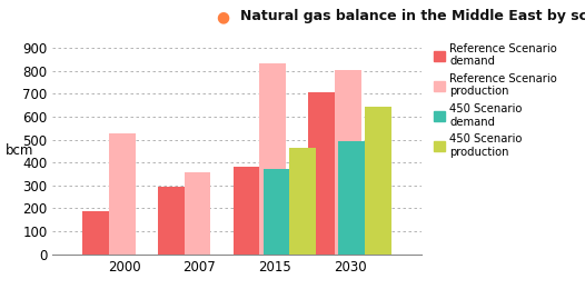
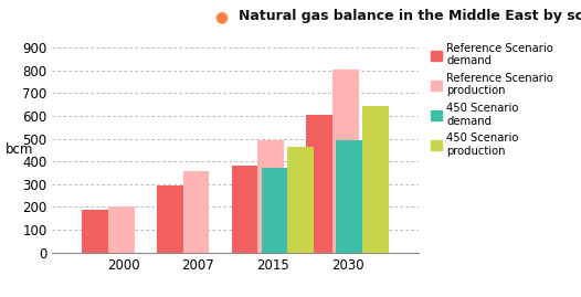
Reference Scenario production/2000: 525 -> 200
Reference Scenario production/2015: 830 -> 495
Reference Scenario demand/2030: 705 -> 602
